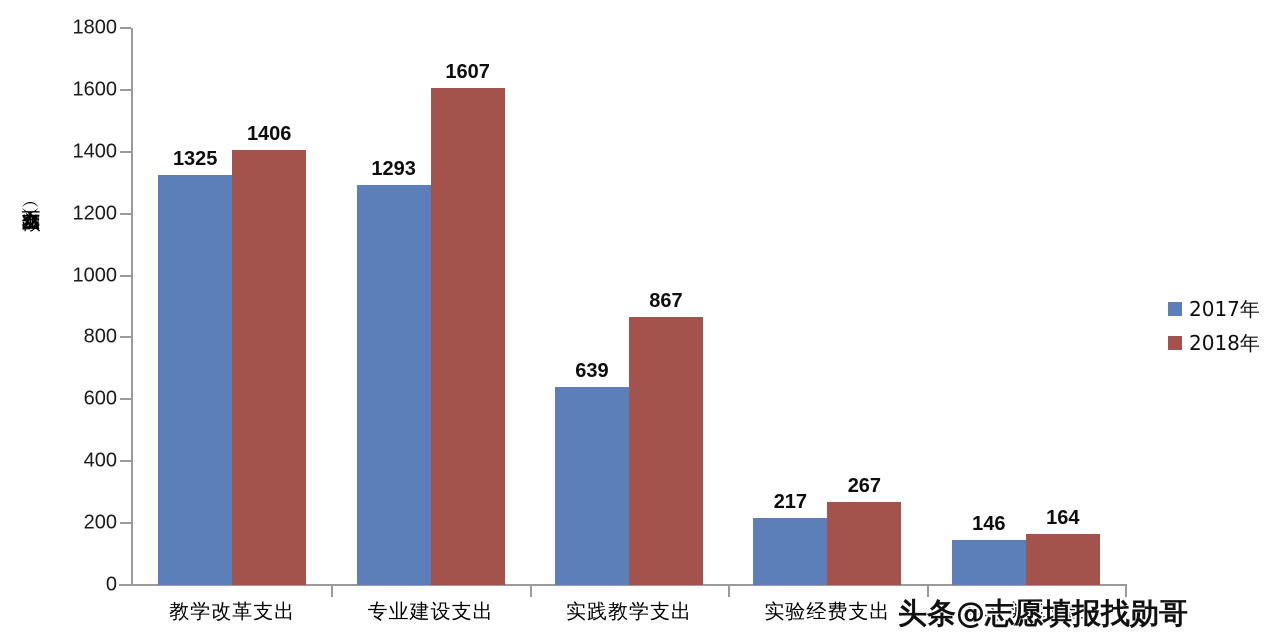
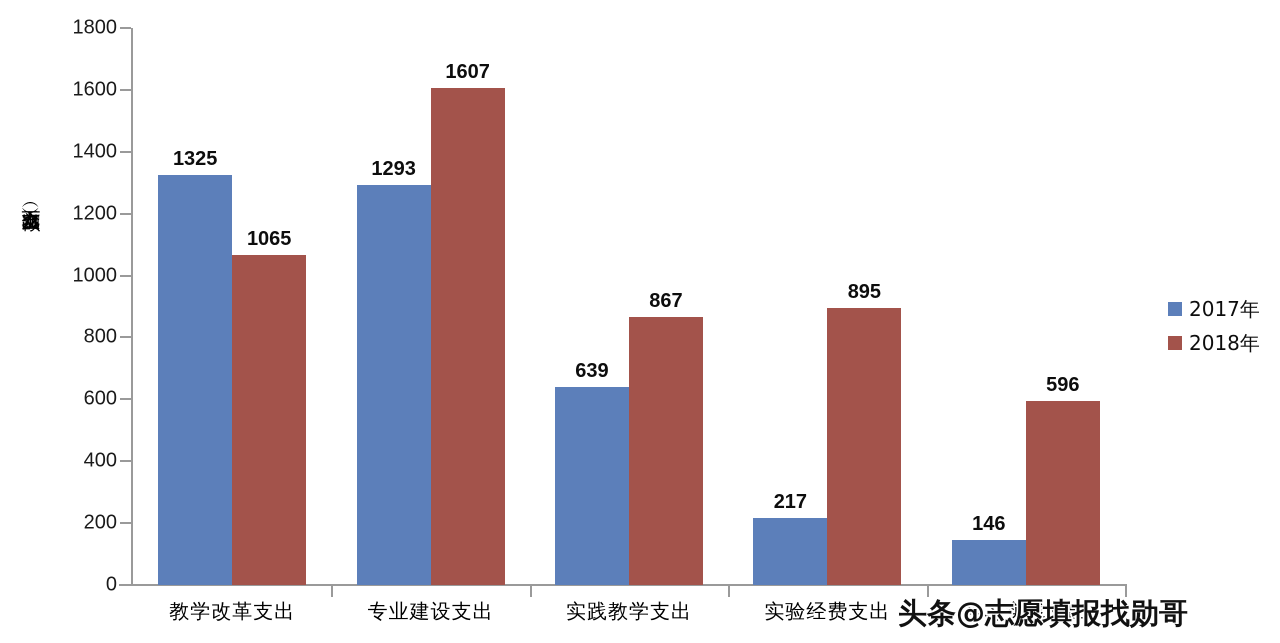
2018年/教学改革支出: 1406 -> 1065
2018年/实验经费支出: 267 -> 895
2018年/实习实践支出: 164 -> 596
